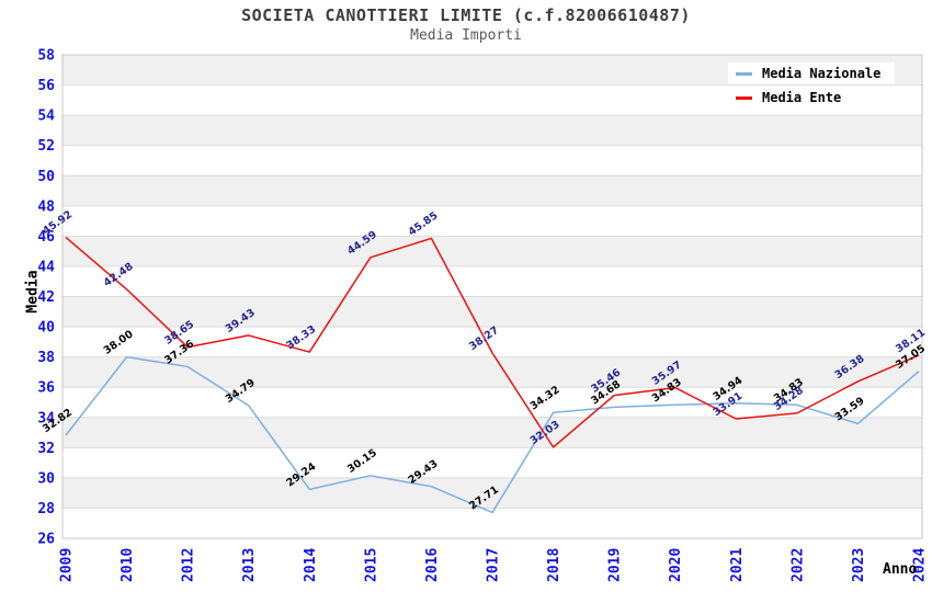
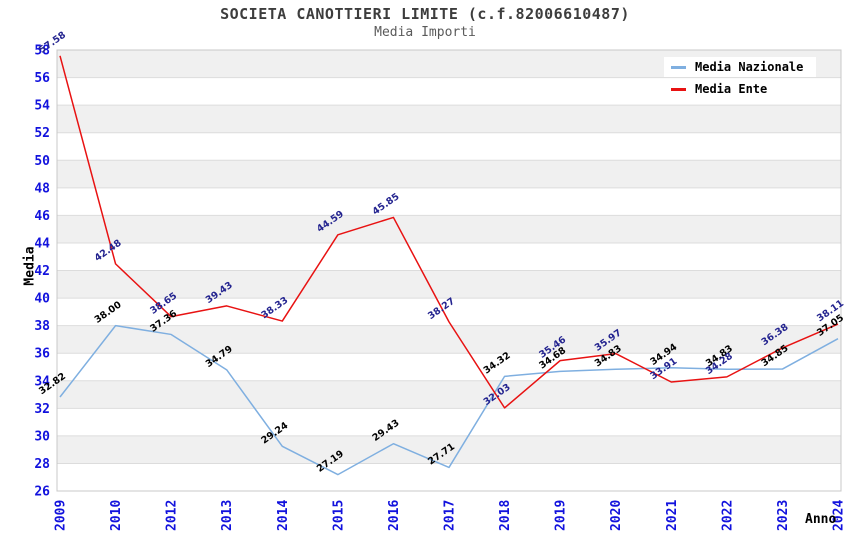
Media Ente/2009: 45.92 -> 57.58
Media Nazionale/2015: 30.15 -> 27.19
Media Nazionale/2023: 33.59 -> 34.85
